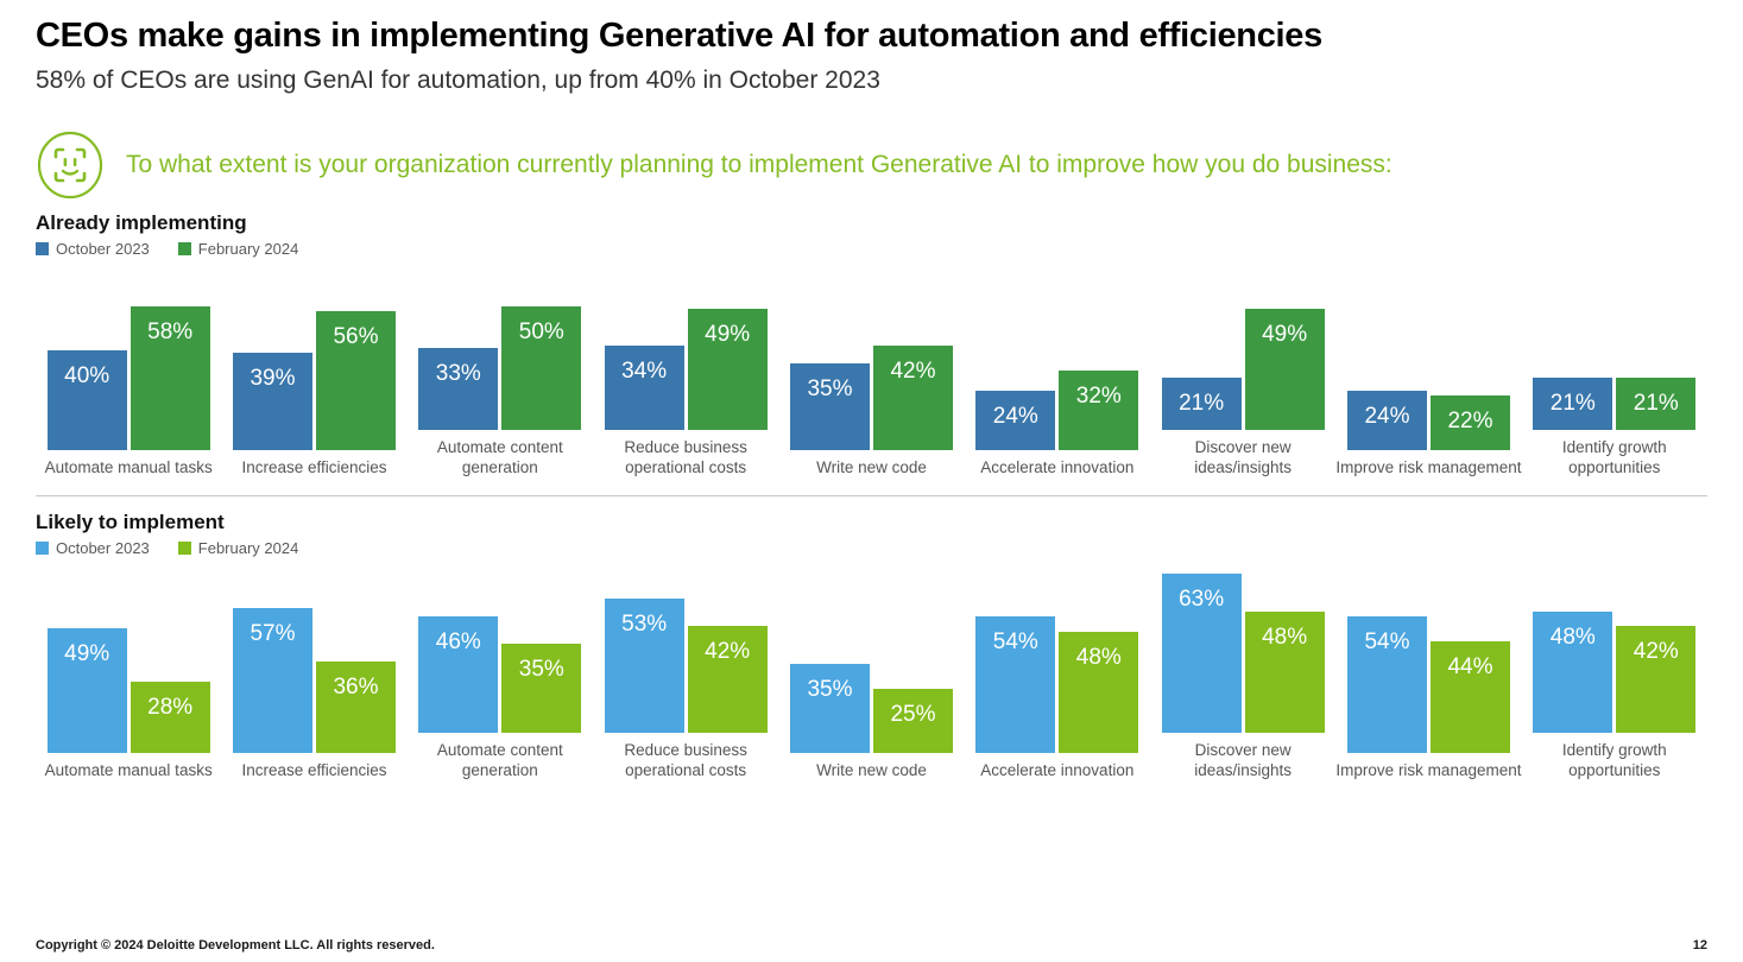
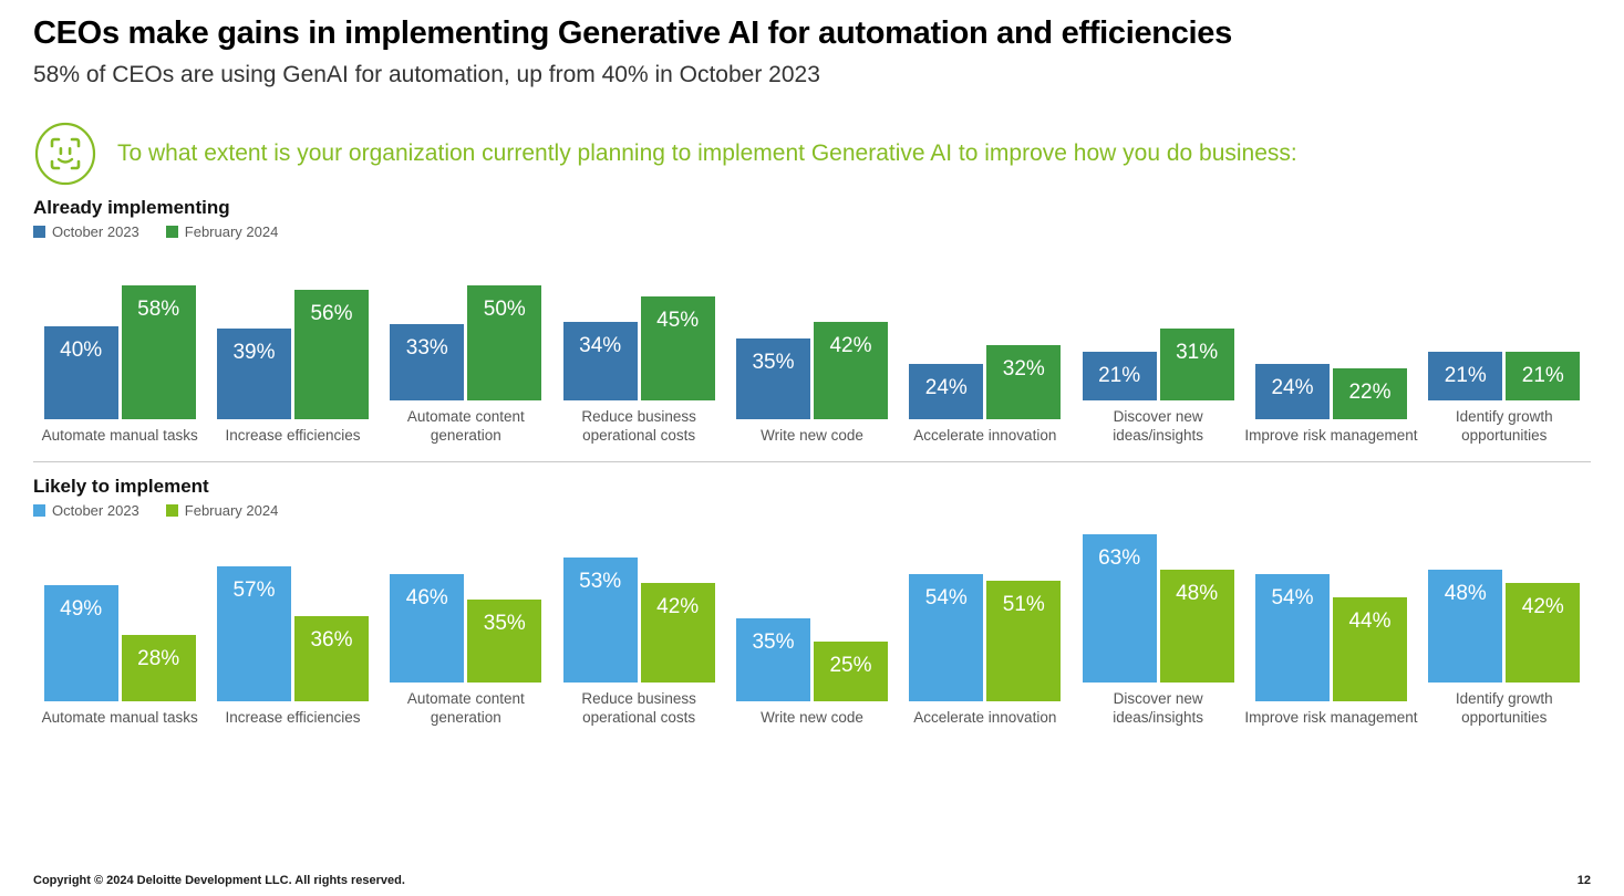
Already implementing/February 2024/Reduce business operational costs: 49% -> 45%
Already implementing/February 2024/Discover new ideas/insights: 49% -> 31%
Likely to implement/February 2024/Accelerate innovation: 48% -> 51%
